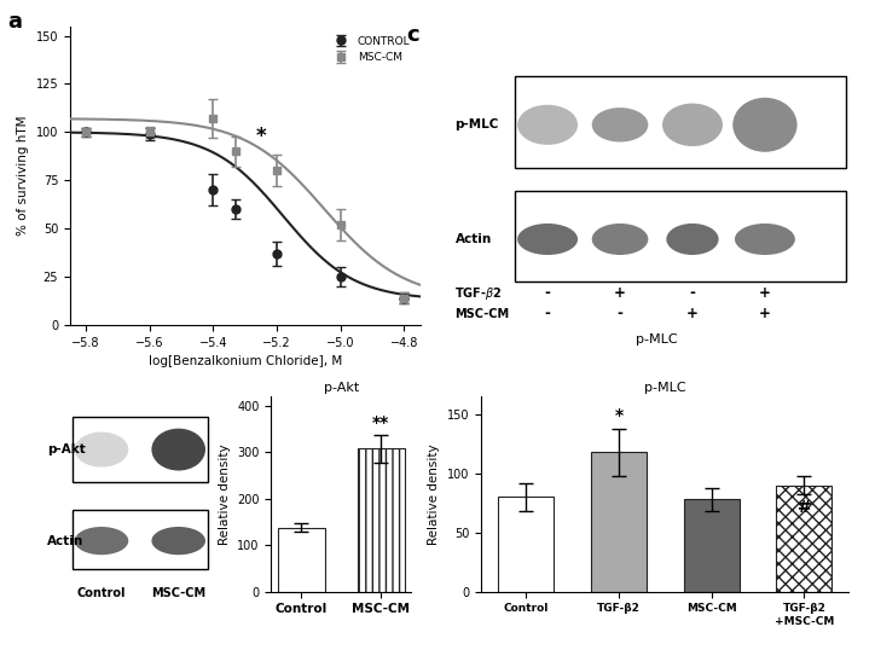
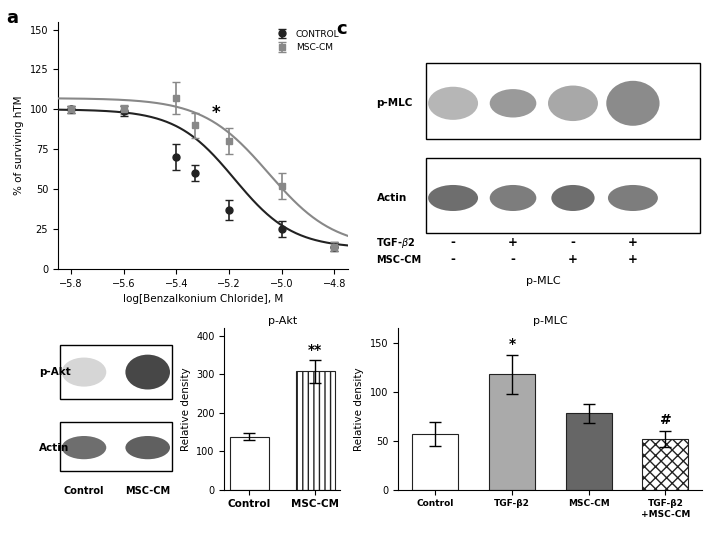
p-MLC/Control: 80 -> 57
p-MLC/TGF-β2 +MSC-CM: 90 -> 52
